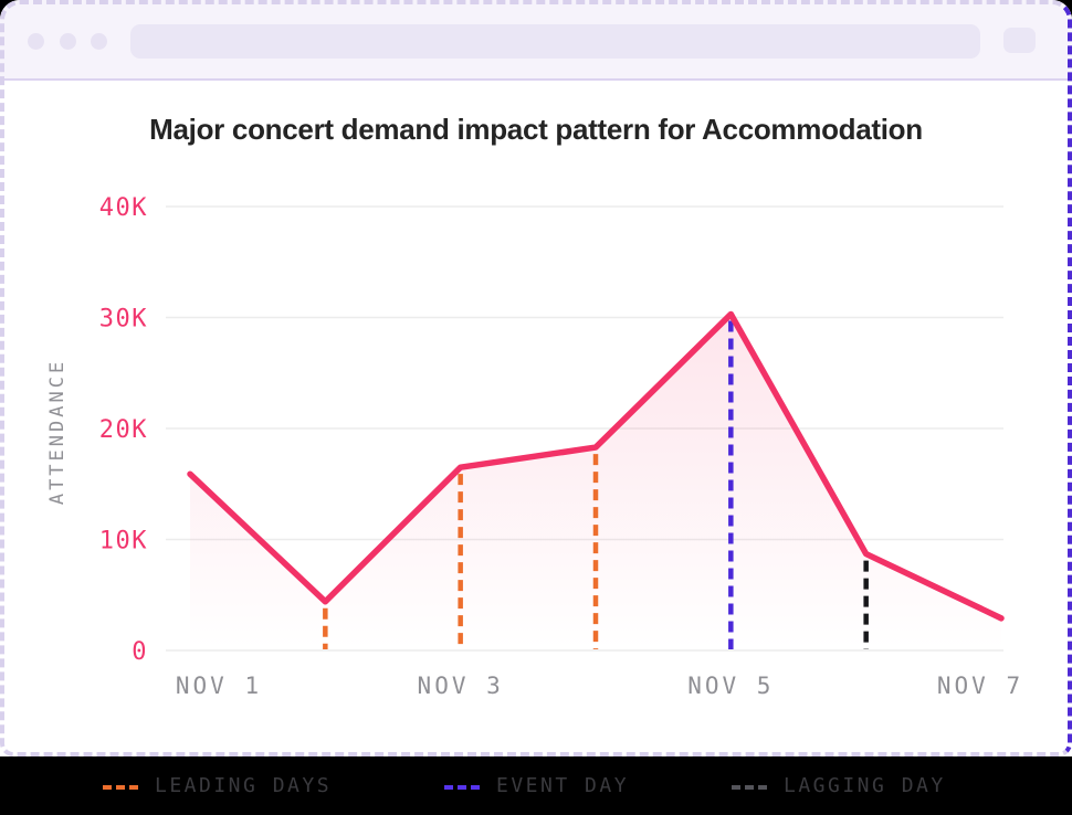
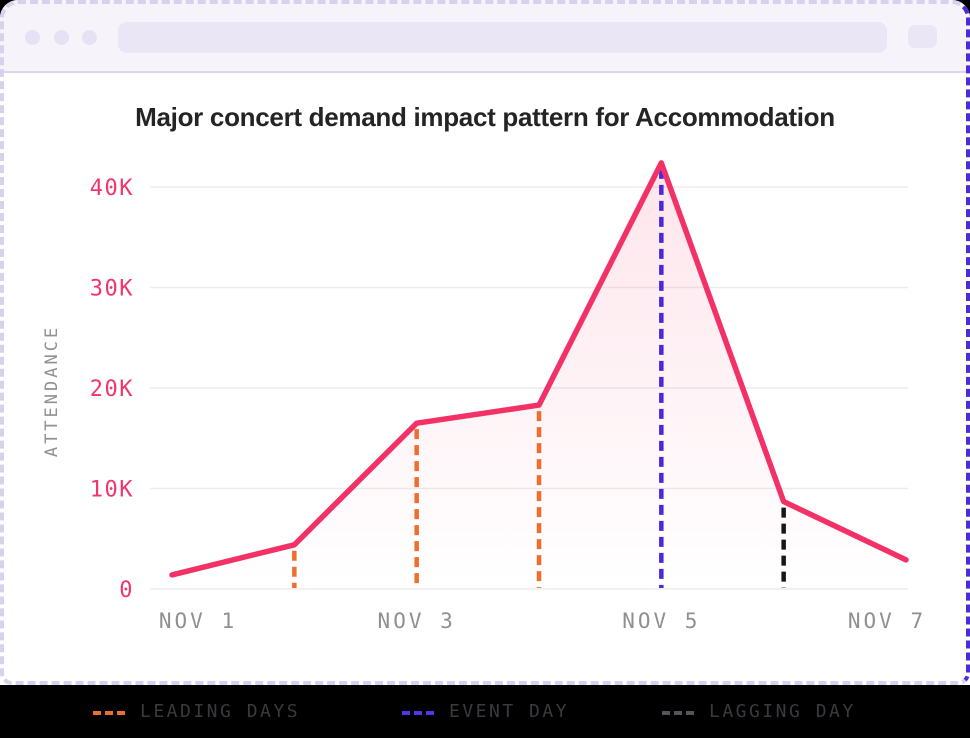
NOV 1: 15.9K -> 1.4K
NOV 5: 30.3K -> 42.4K
